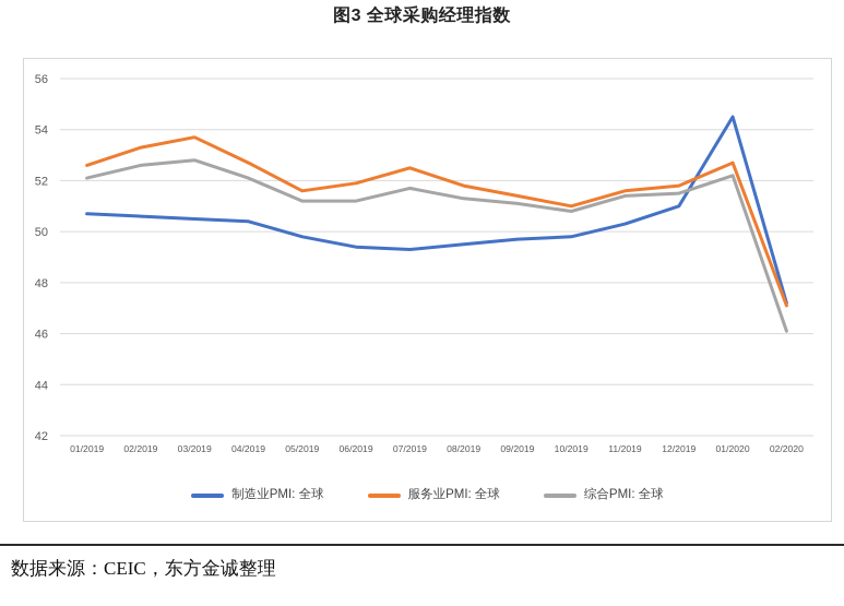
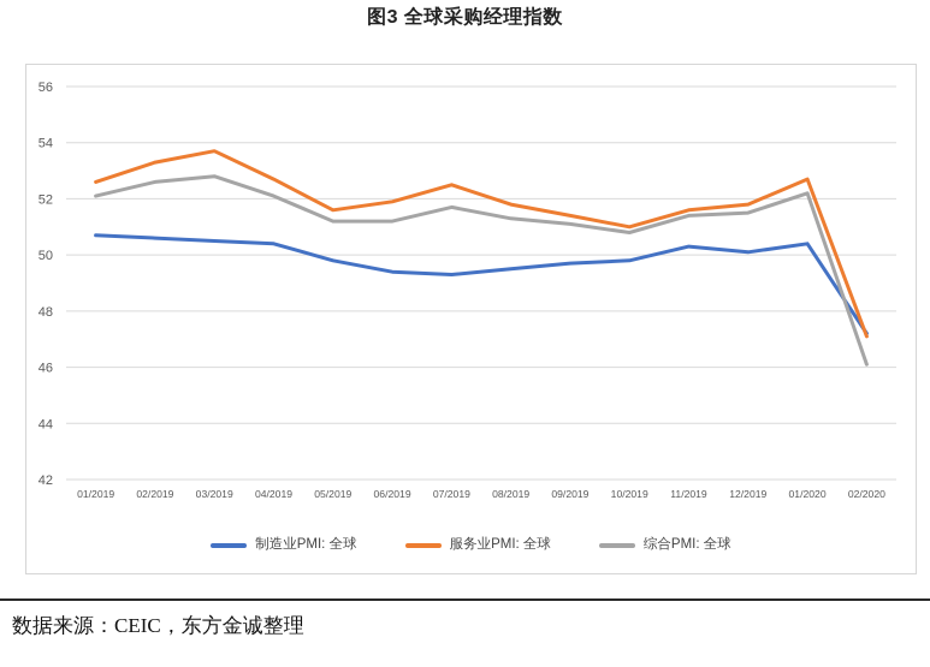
制造业PMI: 全球/12/2019: 51.0 -> 50.1
制造业PMI: 全球/01/2020: 54.5 -> 50.4
